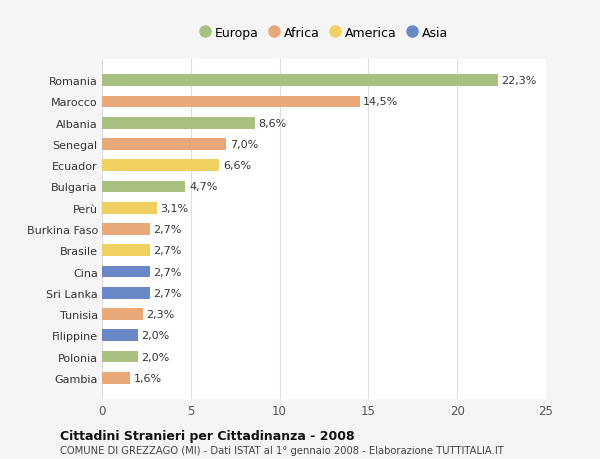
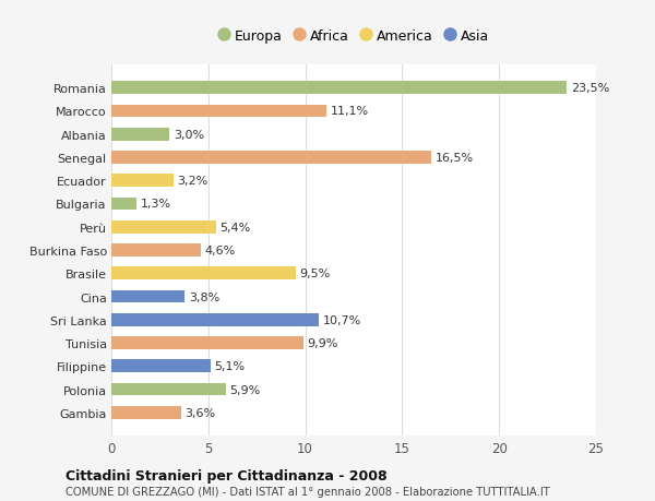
Romania: 22,3% -> 23,5%
Marocco: 14,5% -> 11,1%
Albania: 8,6% -> 3,0%
Senegal: 7,0% -> 16,5%
Ecuador: 6,6% -> 3,2%
Bulgaria: 4,7% -> 1,3%
Perù: 3,1% -> 5,4%
Burkina Faso: 2,7% -> 4,6%
Brasile: 2,7% -> 9,5%
Cina: 2,7% -> 3,8%
Sri Lanka: 2,7% -> 10,7%
Tunisia: 2,3% -> 9,9%
Filippine: 2,0% -> 5,1%
Polonia: 2,0% -> 5,9%
Gambia: 1,6% -> 3,6%
